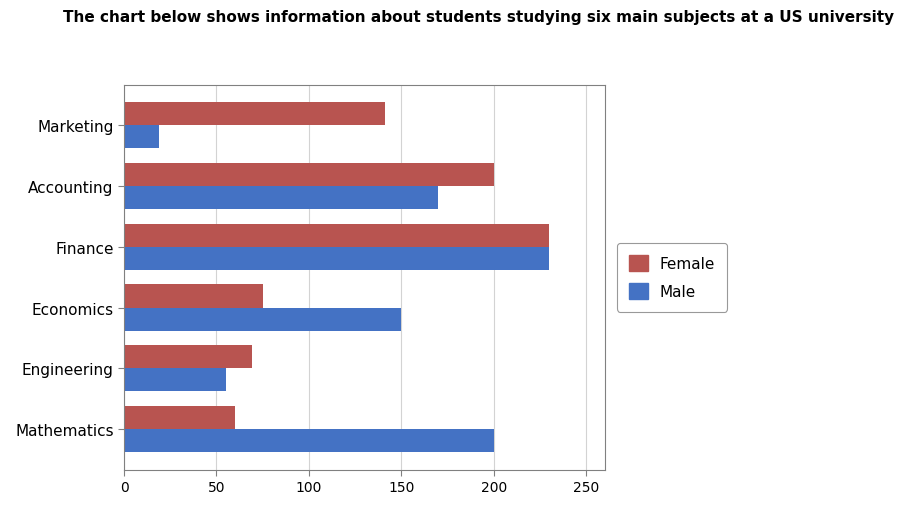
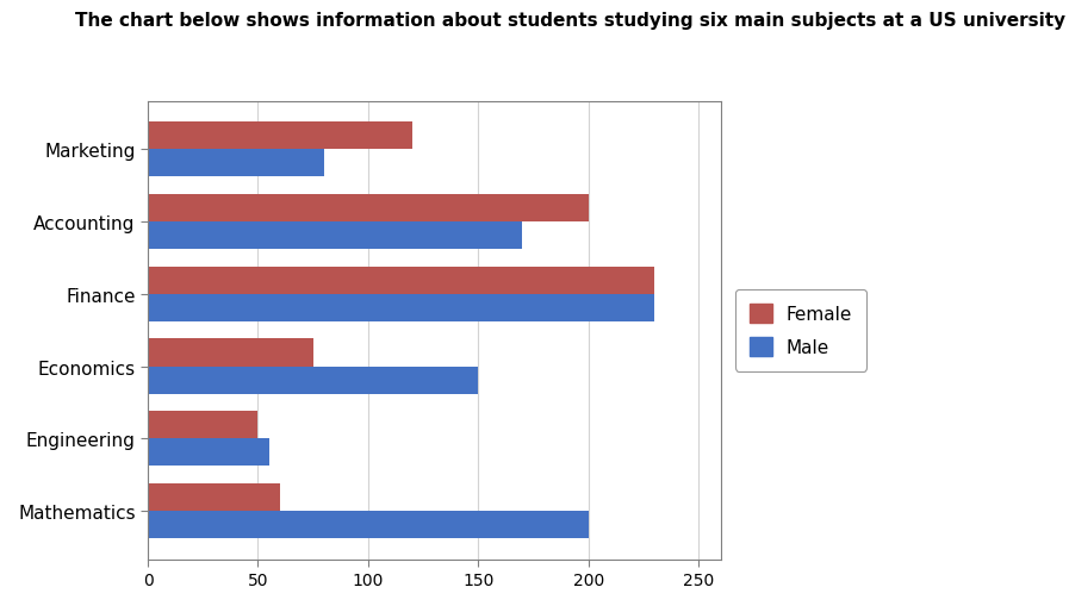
Female/Marketing: 141 -> 120
Male/Marketing: 19 -> 80
Female/Engineering: 69 -> 50
